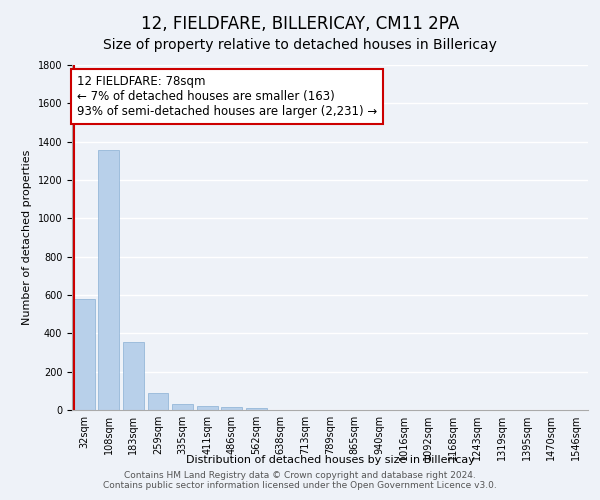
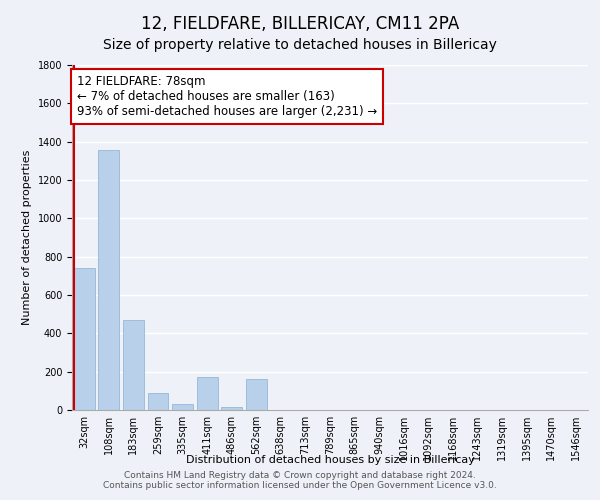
32sqm: 580 -> 740
183sqm: 360 -> 470
411sqm: 20 -> 170
562sqm: 10 -> 160
